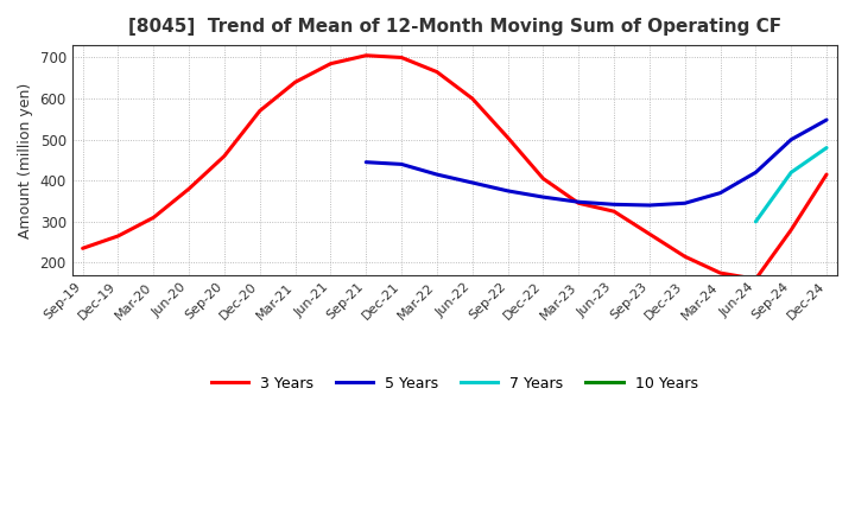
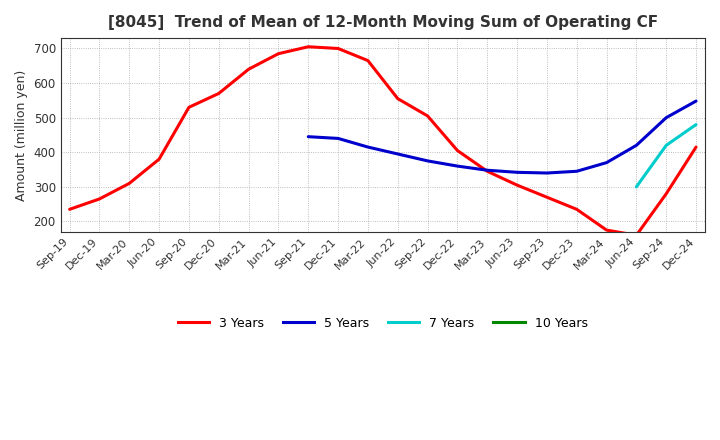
3 Years/Sep-20: 460 -> 530
3 Years/Jun-22: 600 -> 555
3 Years/Jun-23: 325 -> 305
3 Years/Dec-23: 215 -> 235
